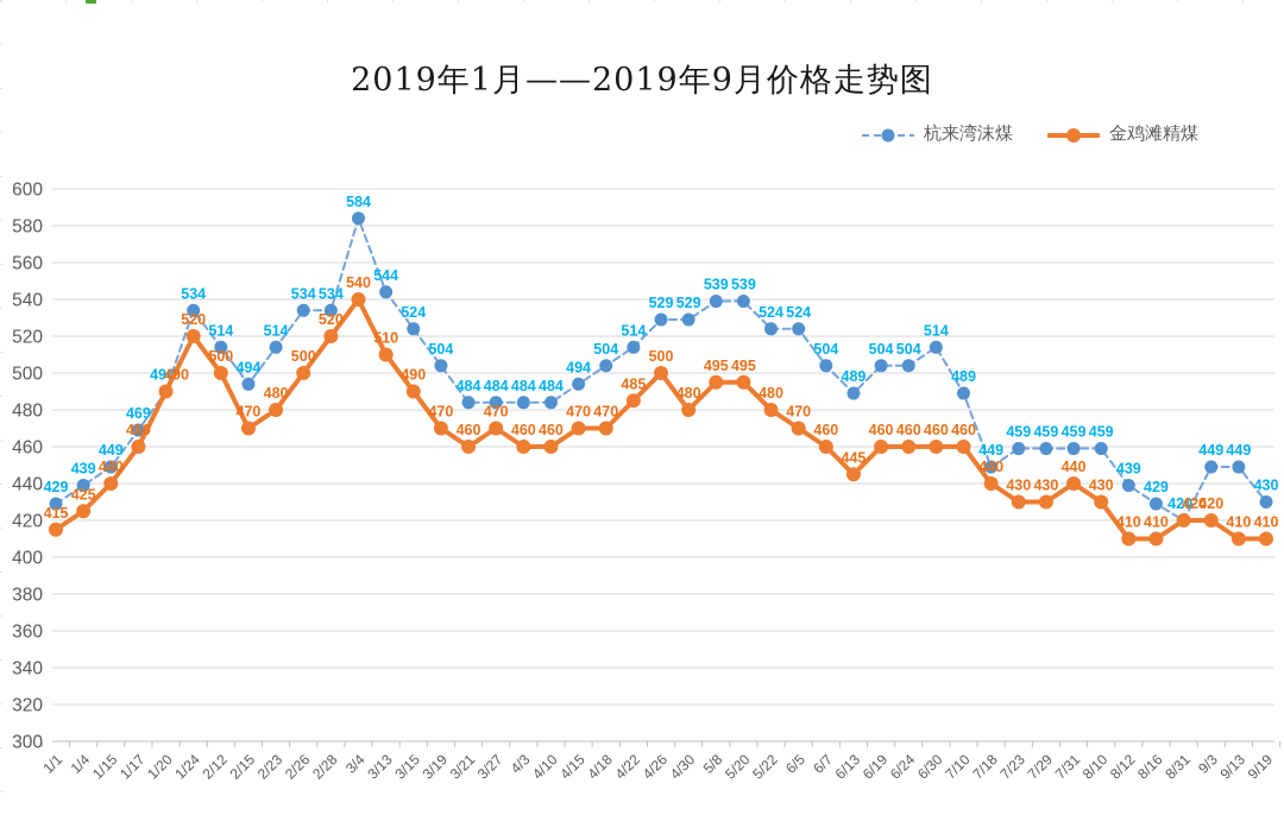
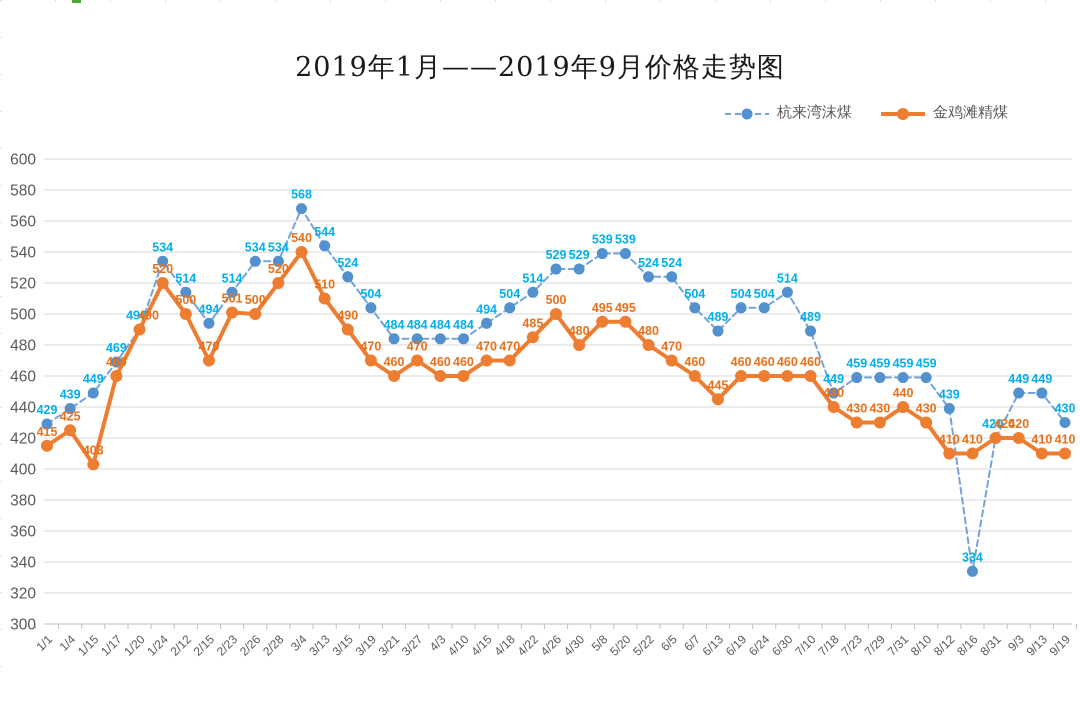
金鸡滩精煤/1/15: 440 -> 403
金鸡滩精煤/2/23: 480 -> 501
杭来湾沫煤/3/4: 584 -> 568
杭来湾沫煤/8/16: 429 -> 334
